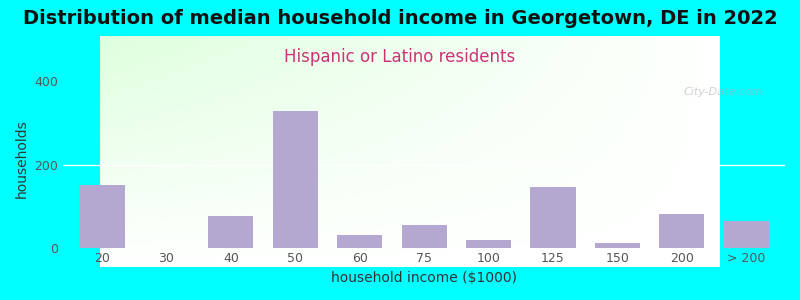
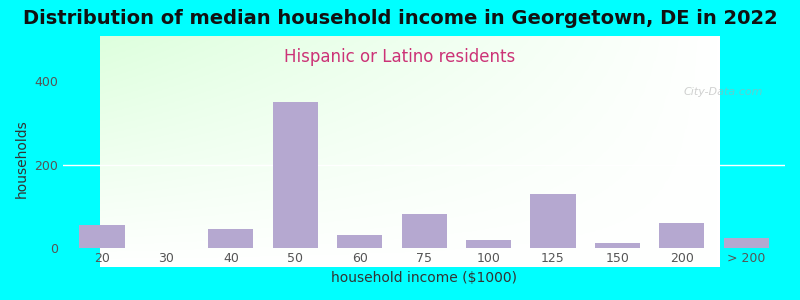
20: 150 -> 55
40: 75 -> 45
50: 330 -> 350
75: 55 -> 80
125: 145 -> 130
200: 80 -> 58
> 200: 65 -> 22
